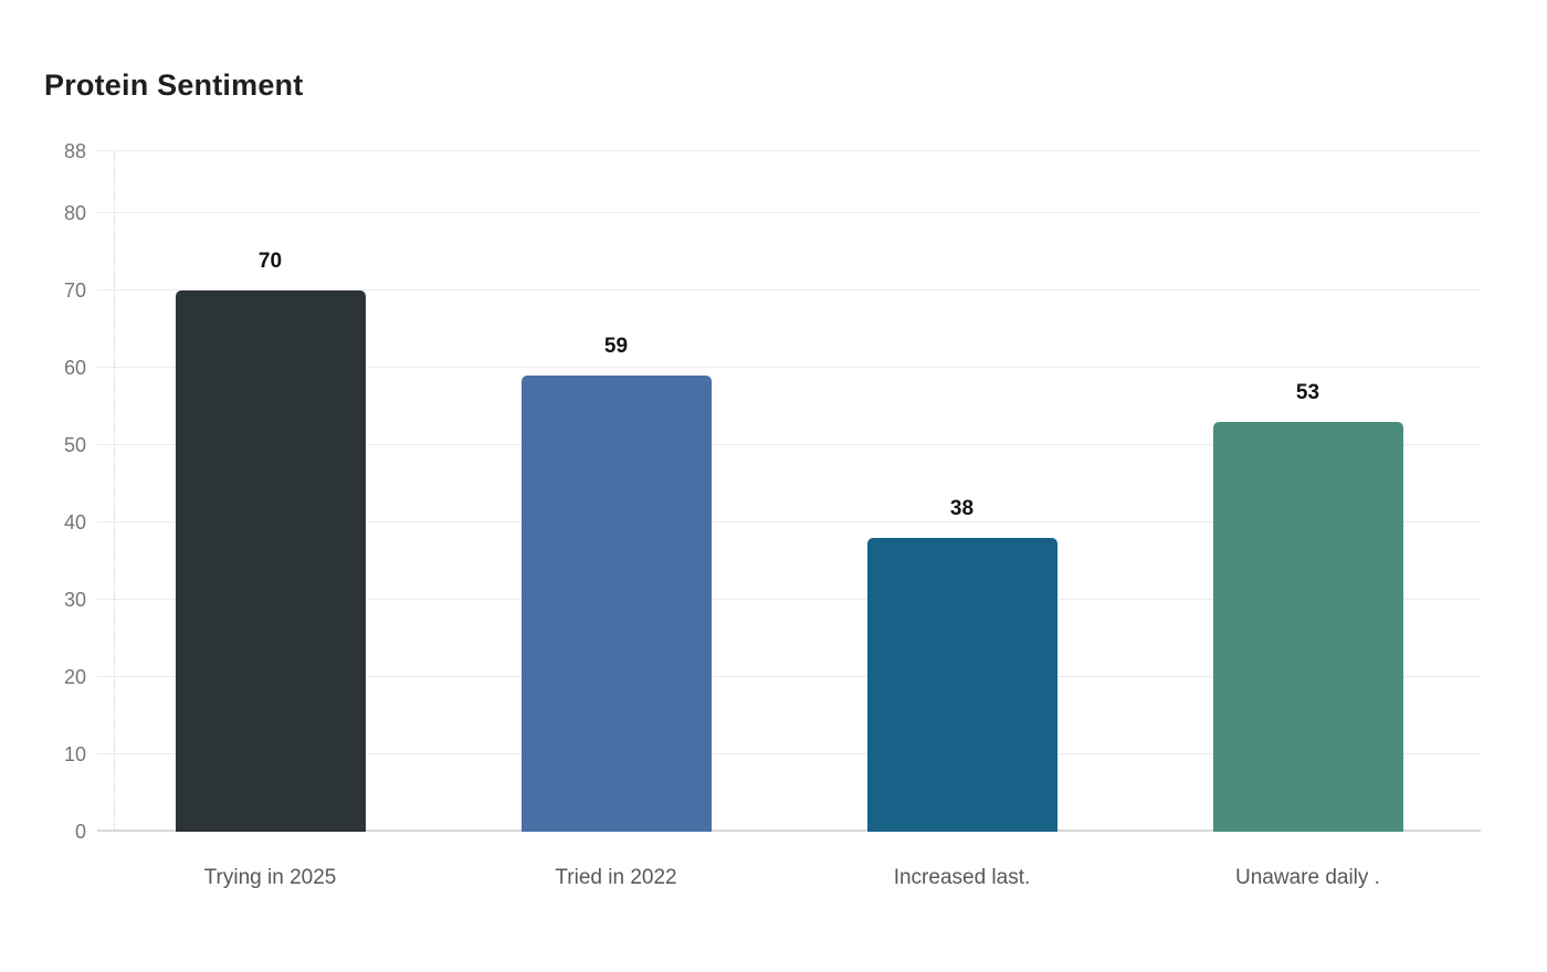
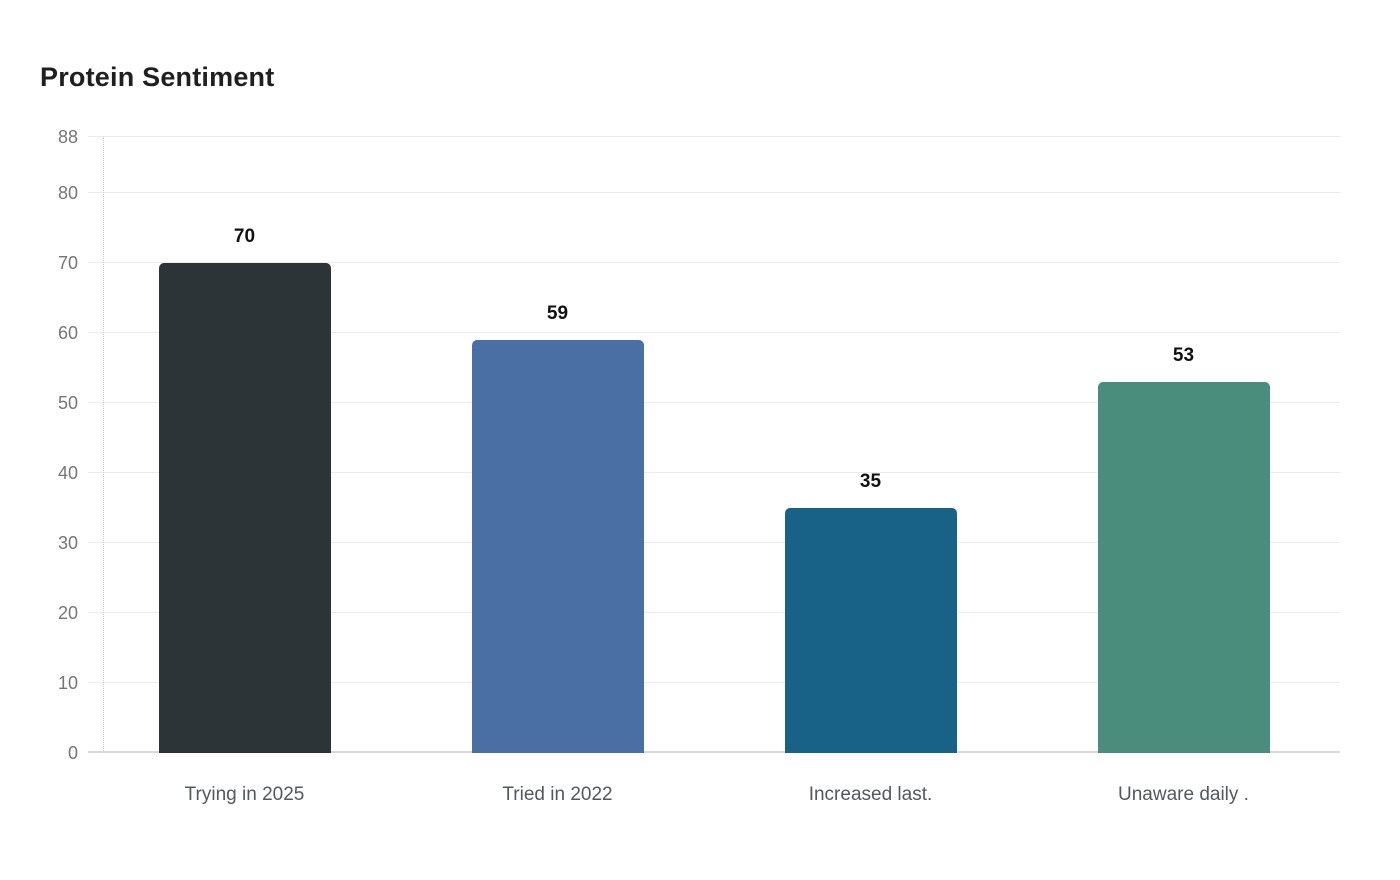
Increased last.: 38 -> 35
